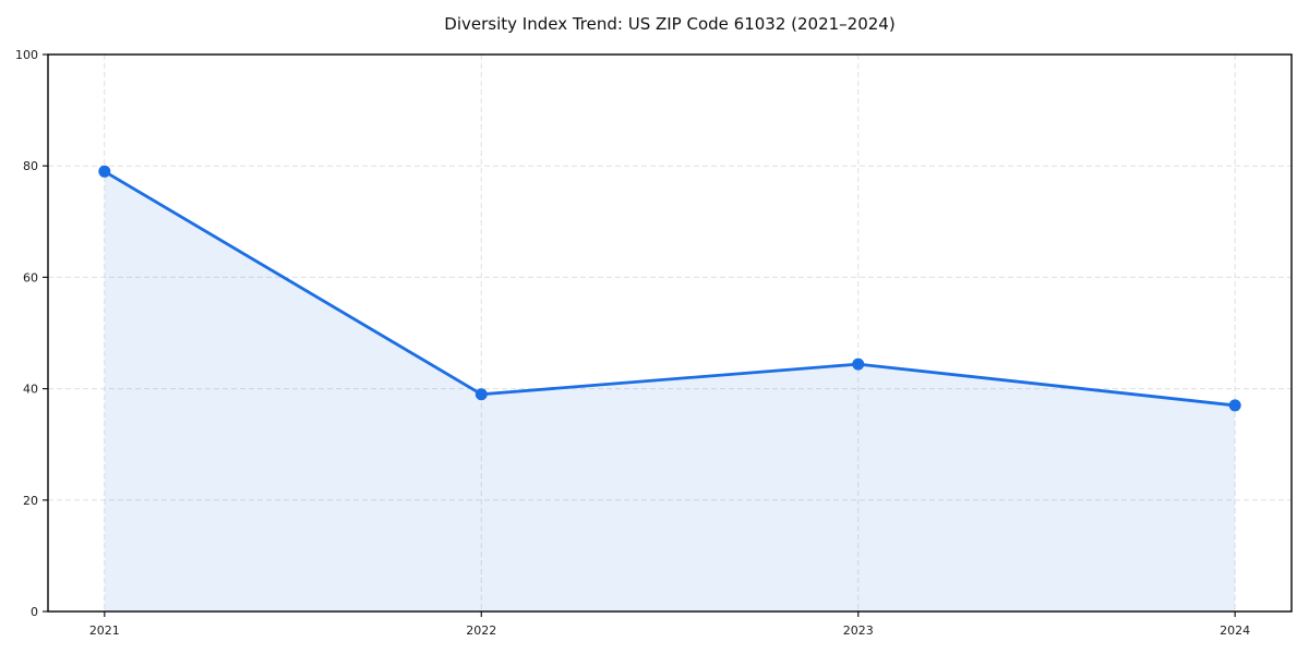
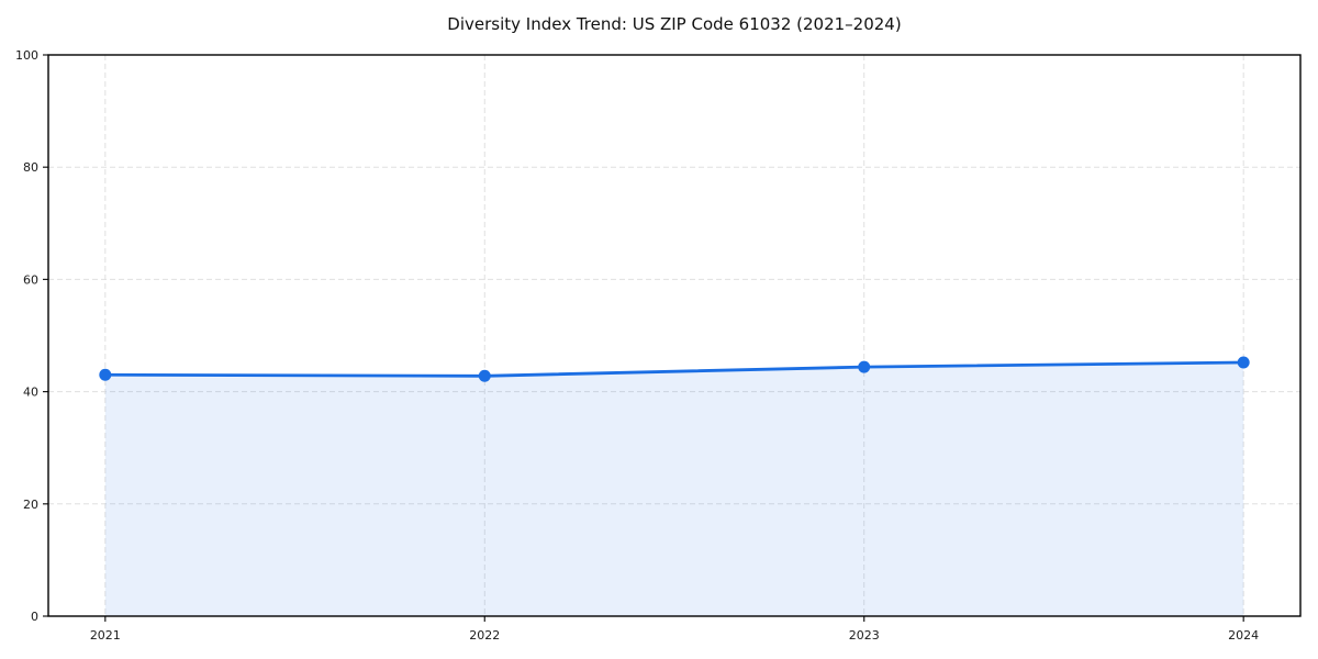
2021: 79 -> 43
2022: 39 -> 43
2024: 37 -> 45
